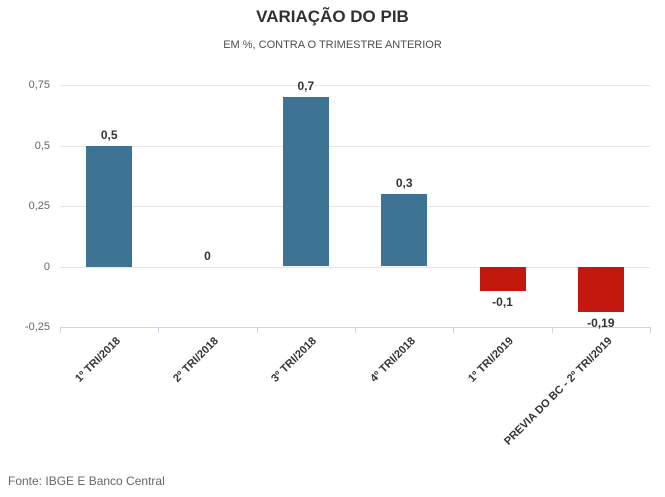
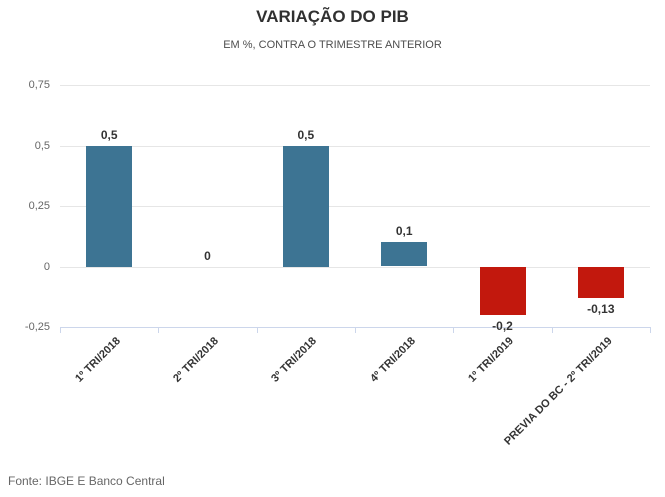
3º TRI/2018: 0,7 -> 0,5
4º TRI/2018: 0,3 -> 0,1
1º TRI/2019: -0,1 -> -0,2
PREVIA DO BC - 2º TRI/2019: -0,19 -> -0,13
